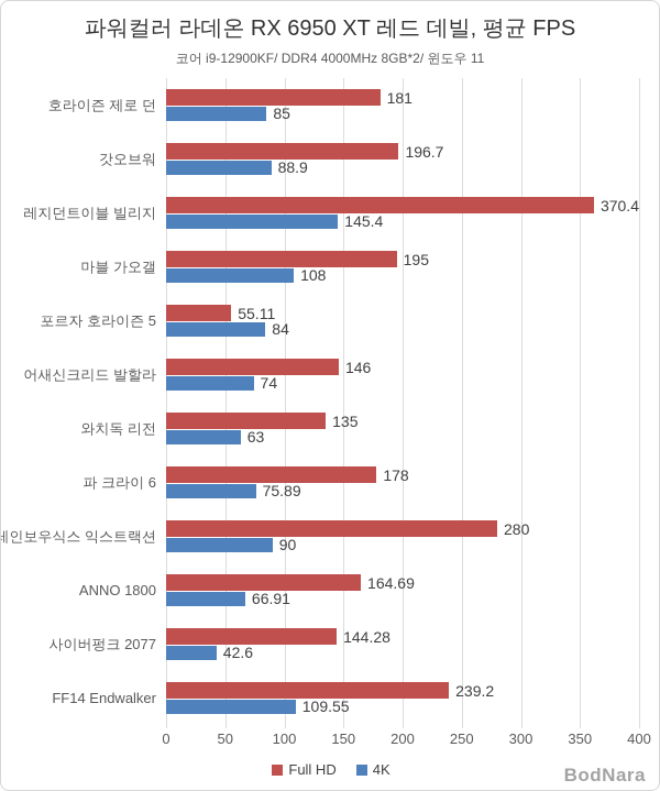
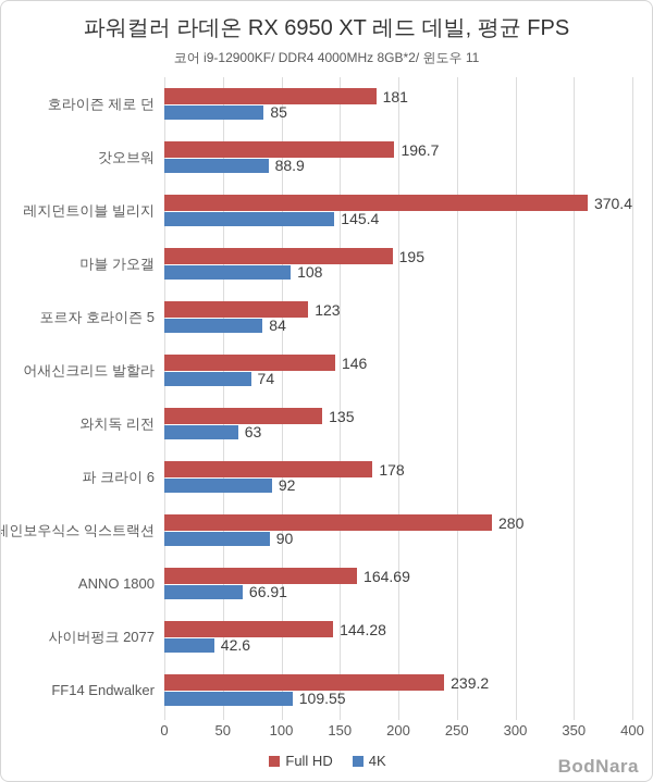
Full HD/포르자 호라이즌 5: 55.11 -> 123
4K/파 크라이 6: 75.89 -> 92
